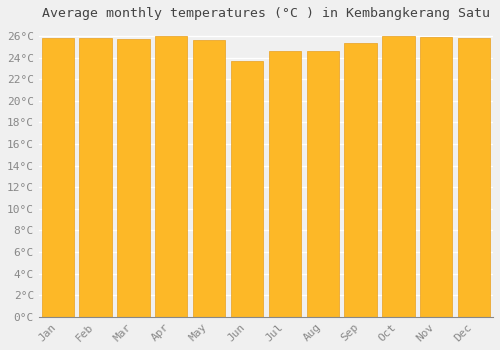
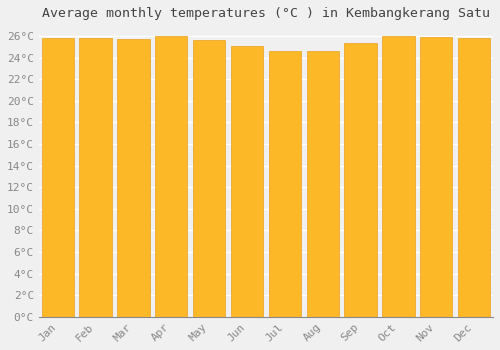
Jun: 23.7°C -> 25.1°C
